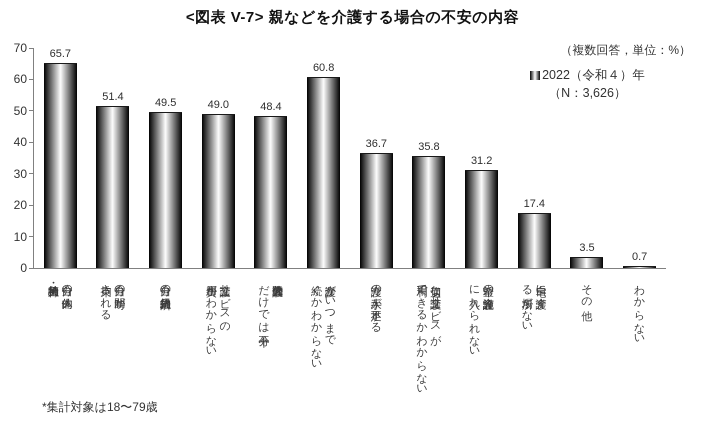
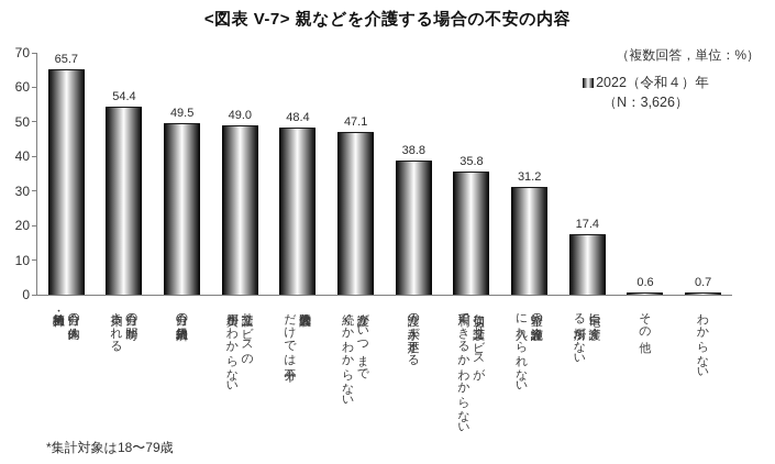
自分の時間が 拘束される: 51.4 -> 54.4
介護がいつまで 続くかわからない: 60.8 -> 47.1
介護の人手が不足する: 36.7 -> 38.8
その他: 3.5 -> 0.6
